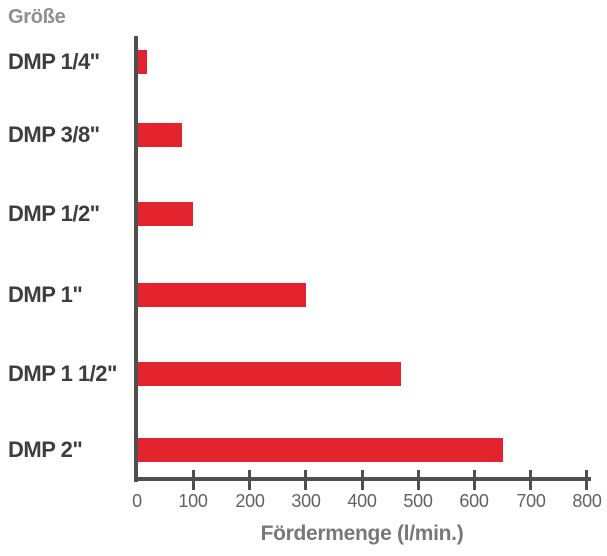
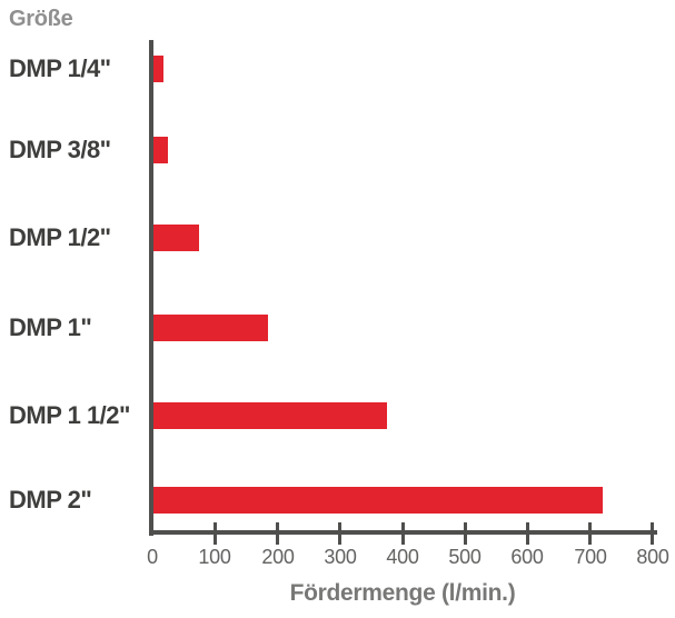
DMP 3/8": 80 -> 20
DMP 1/2": 100 -> 80
DMP 1": 300 -> 180
DMP 1 1/2": 470 -> 380
DMP 2": 650 -> 720
